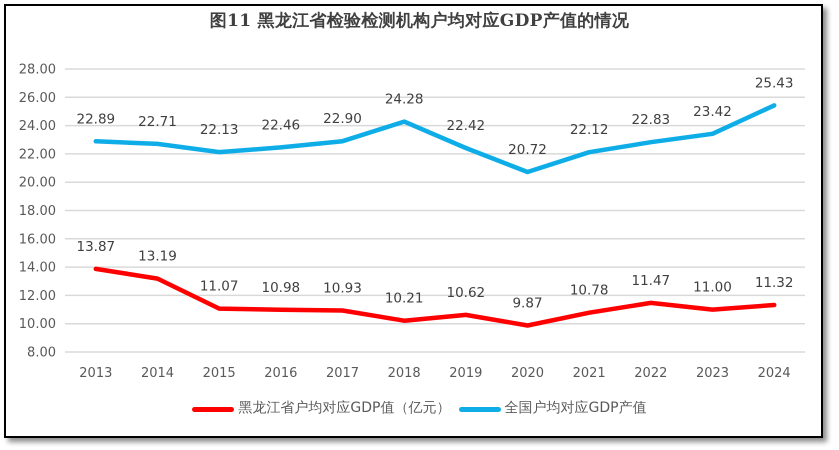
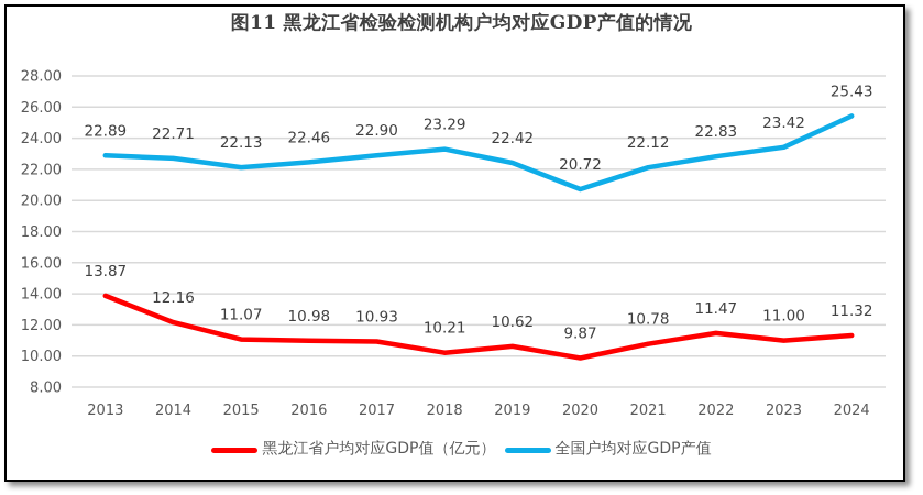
黑龙江省户均对应GDP值（亿元）/2014: 13.19 -> 12.16
全国户均对应GDP产值/2018: 24.28 -> 23.29
